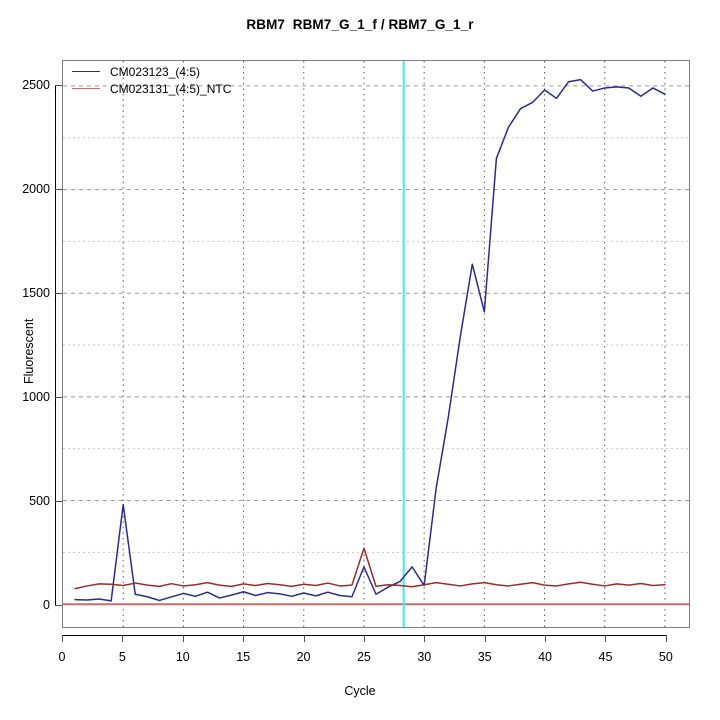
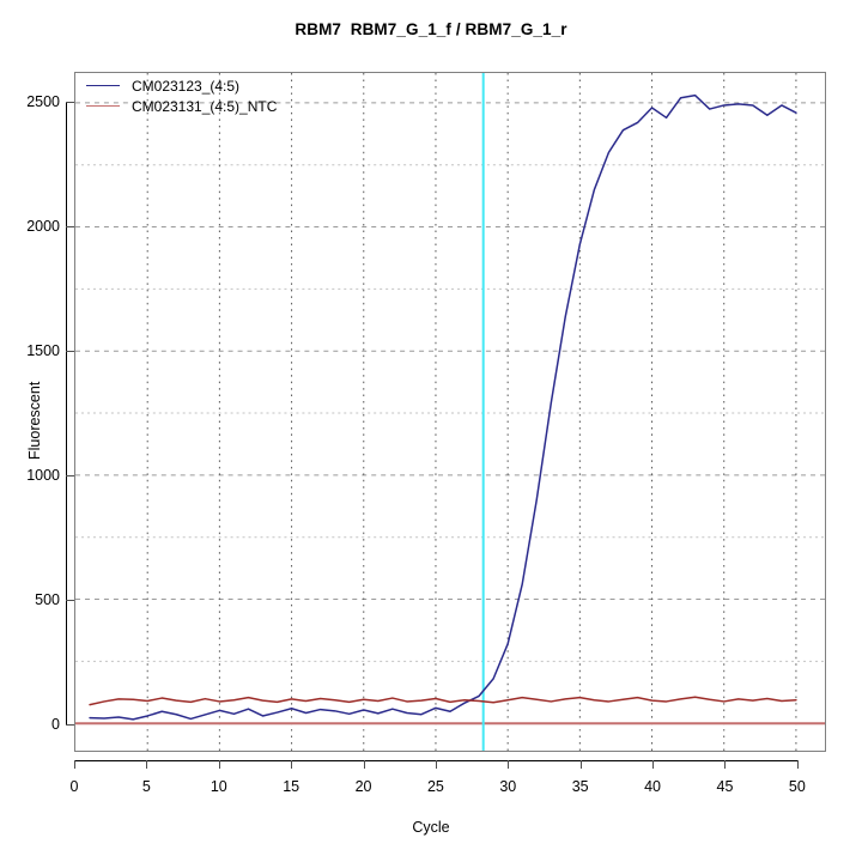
CM023123_(4:5)/5: 480 -> 30
CM023123_(4:5)/25: 180 -> 60
CM023131_(4:5)_NTC/25: 270 -> 100
CM023123_(4:5)/30: 90 -> 320
CM023123_(4:5)/35: 1410 -> 1930
